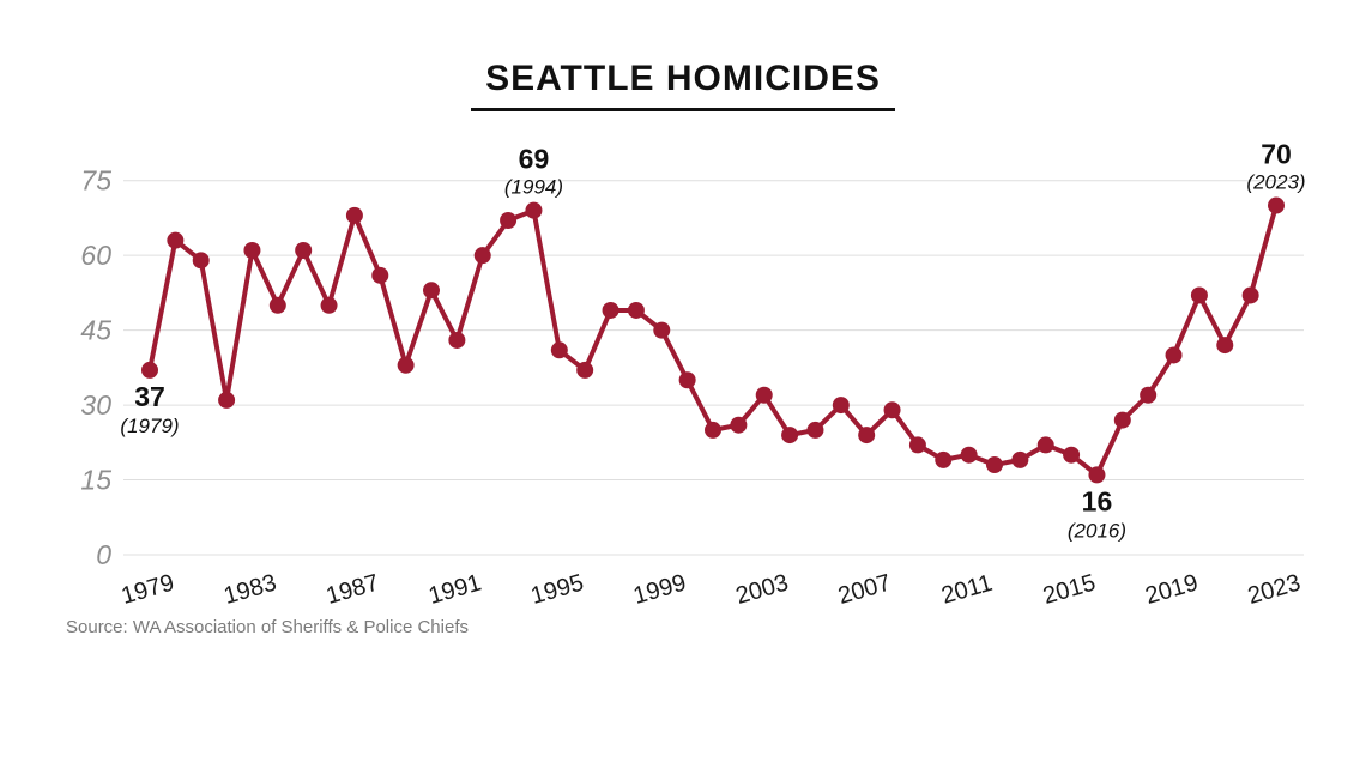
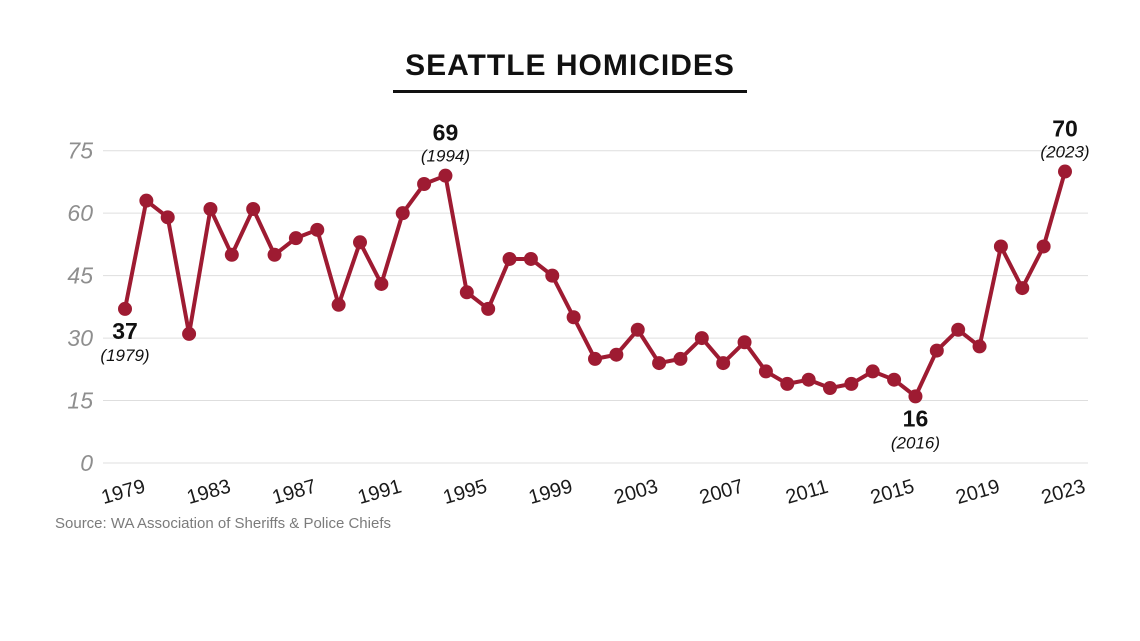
1987: 68 -> 54
2019: 40 -> 28
